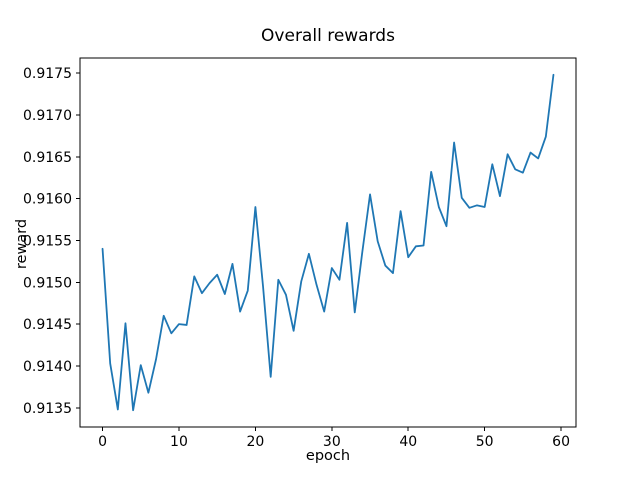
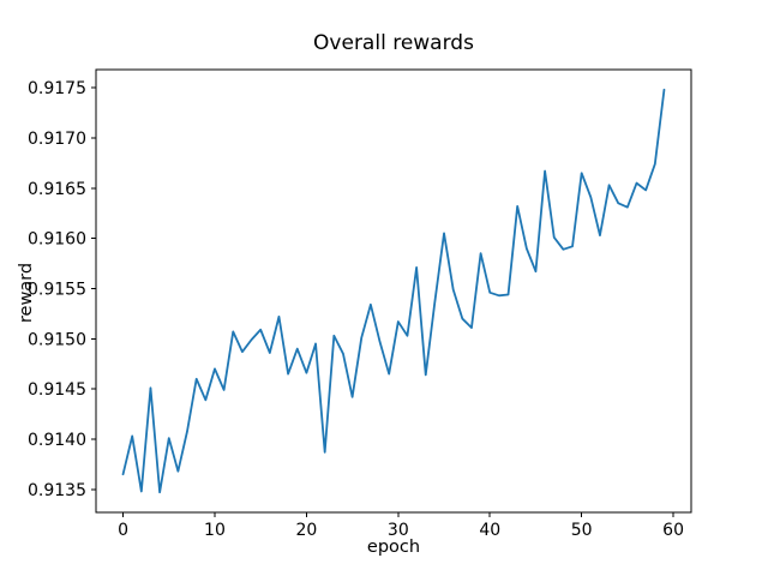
0: 0.9154 -> 0.9136
10: 0.9145 -> 0.9147
20: 0.9159 -> 0.9147
40: 0.9153 -> 0.9155
50: 0.9159 -> 0.9166
